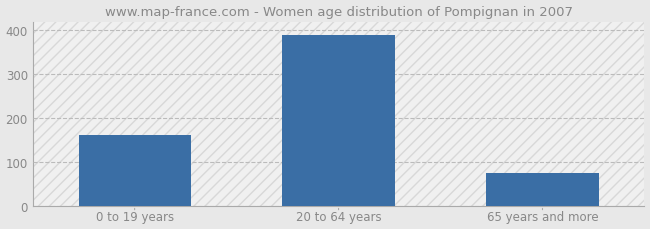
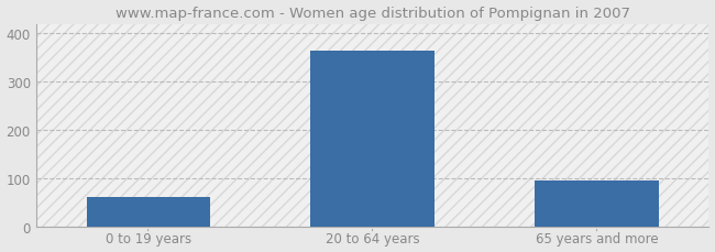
0 to 19 years: 160 -> 60
20 to 64 years: 390 -> 365
65 years and more: 75 -> 95
